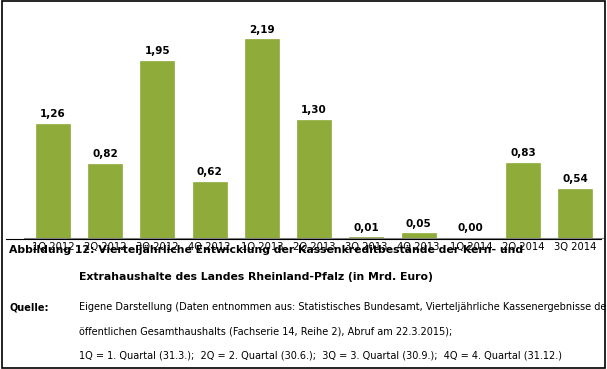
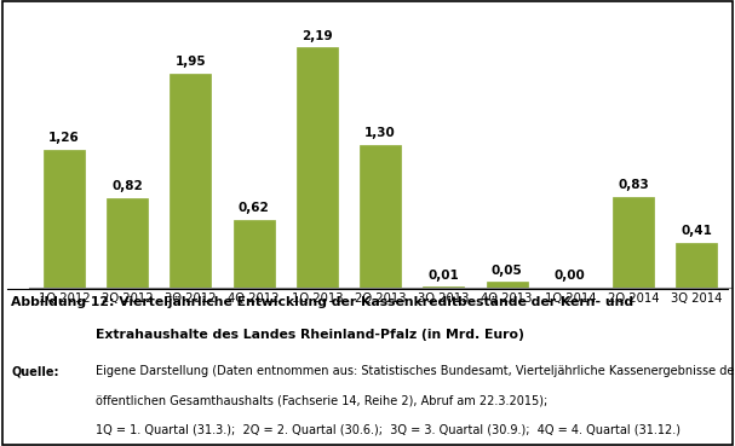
3Q 2014: 0,54 -> 0,41
